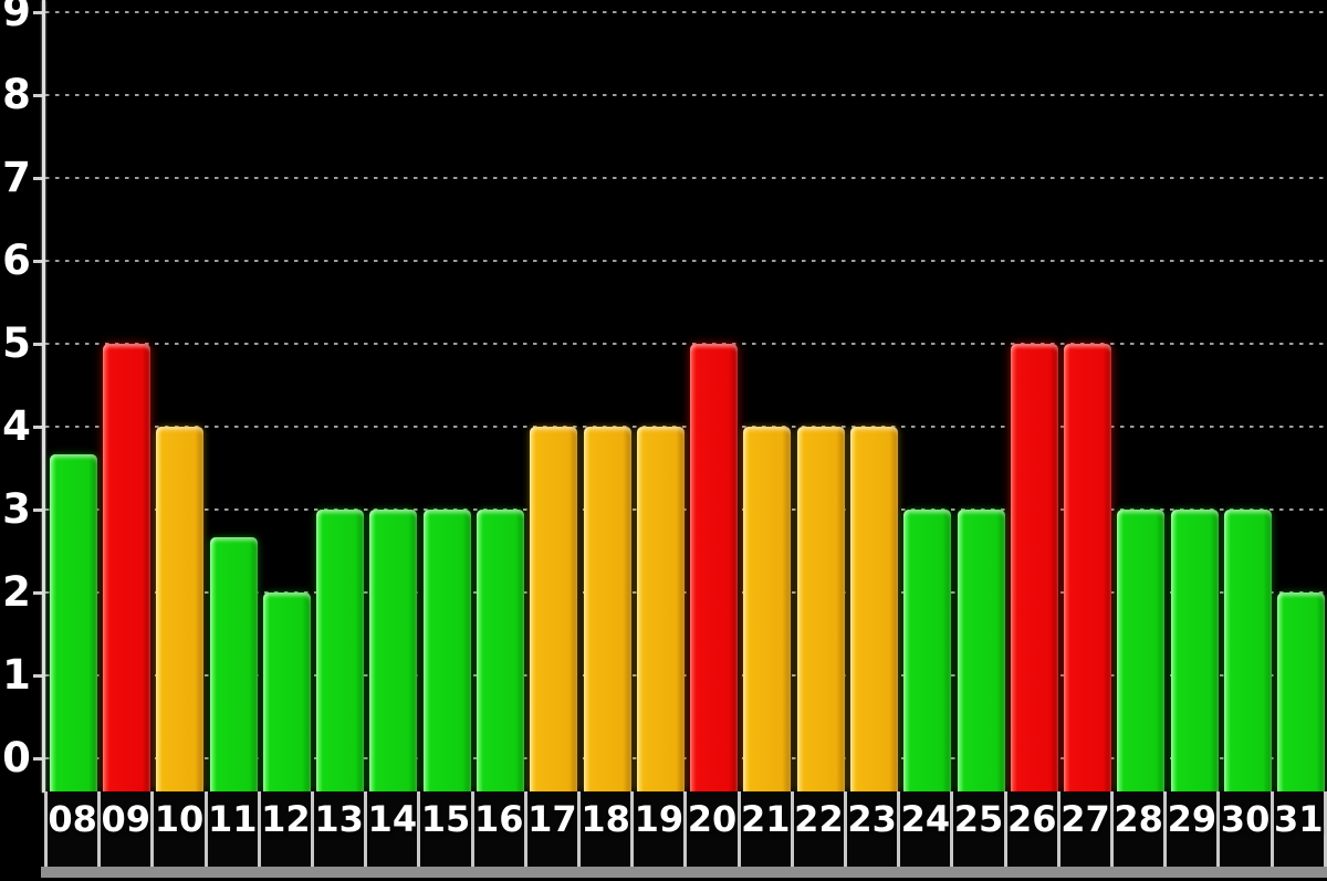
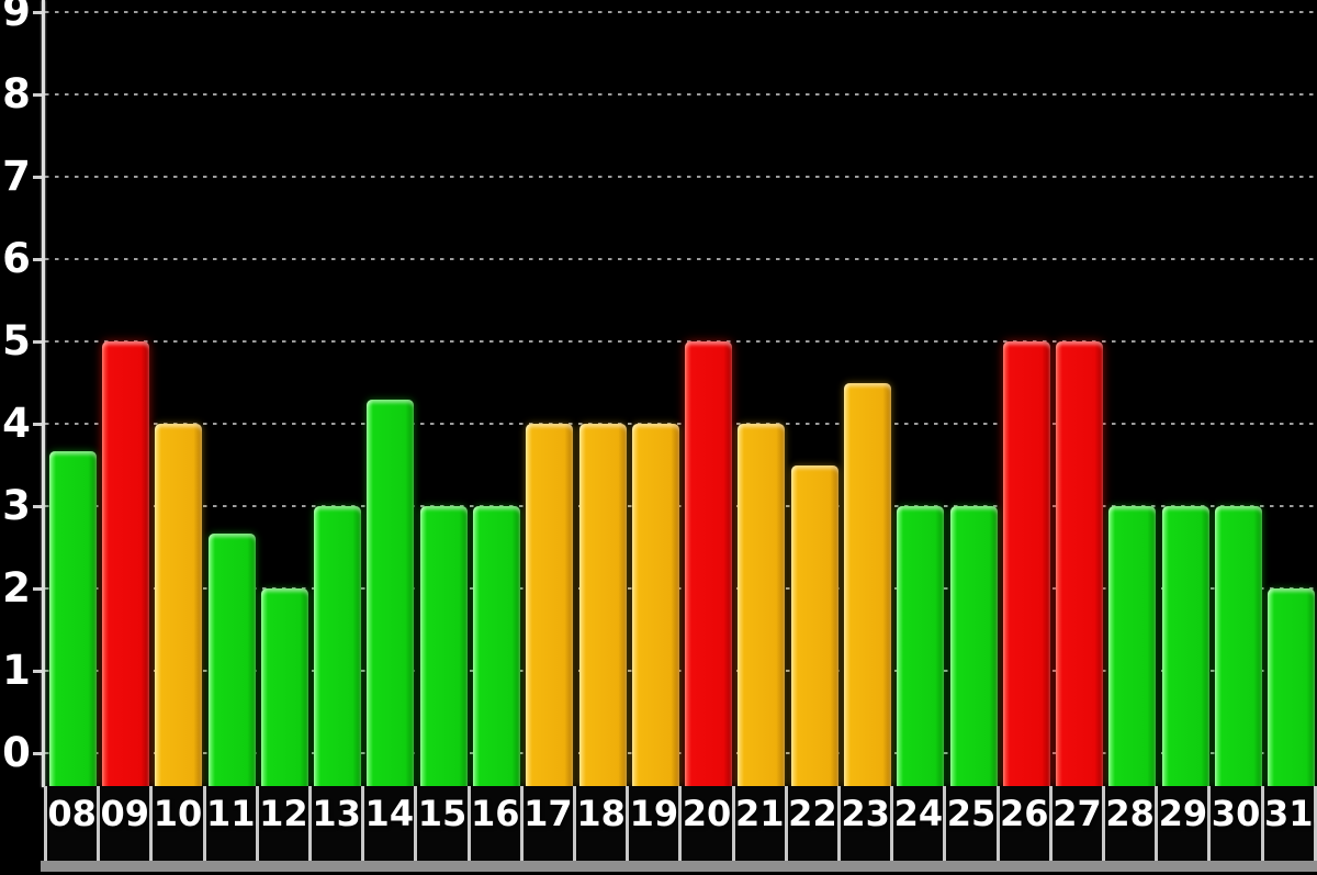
14: 3.0 -> 4.3
22: 4.0 -> 3.5
23: 4.0 -> 4.5
